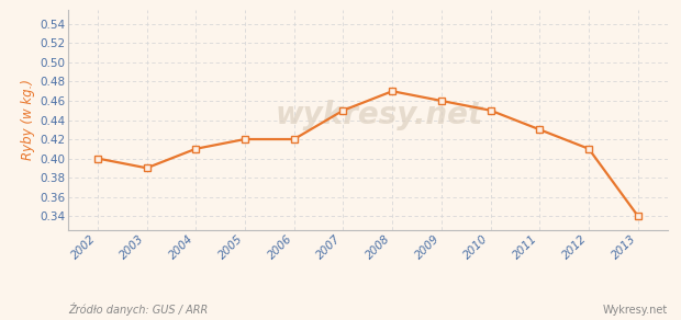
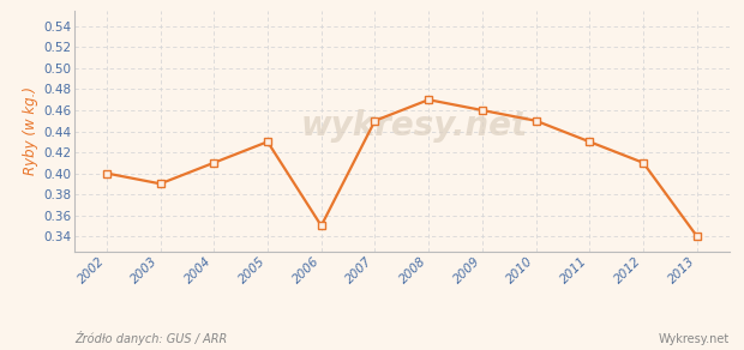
2005: 0.42 -> 0.43
2006: 0.42 -> 0.35
